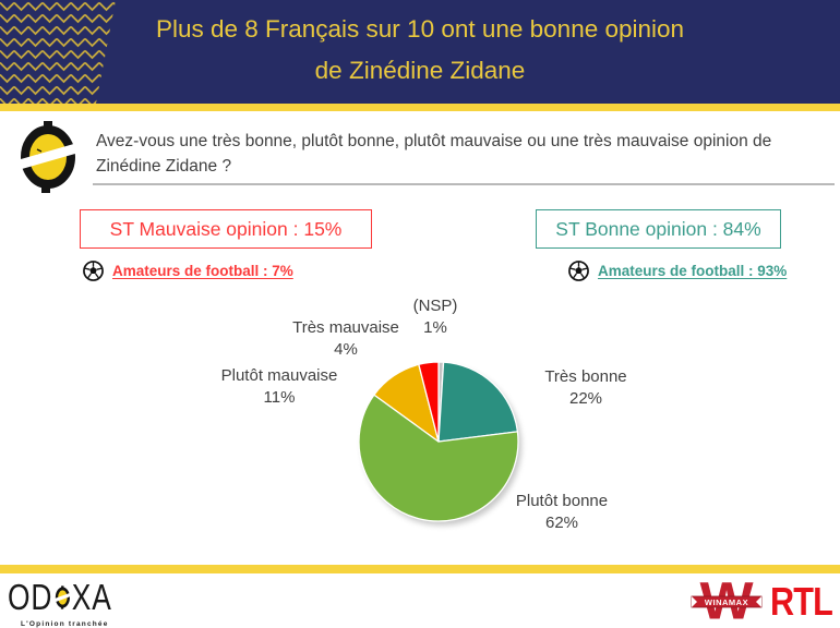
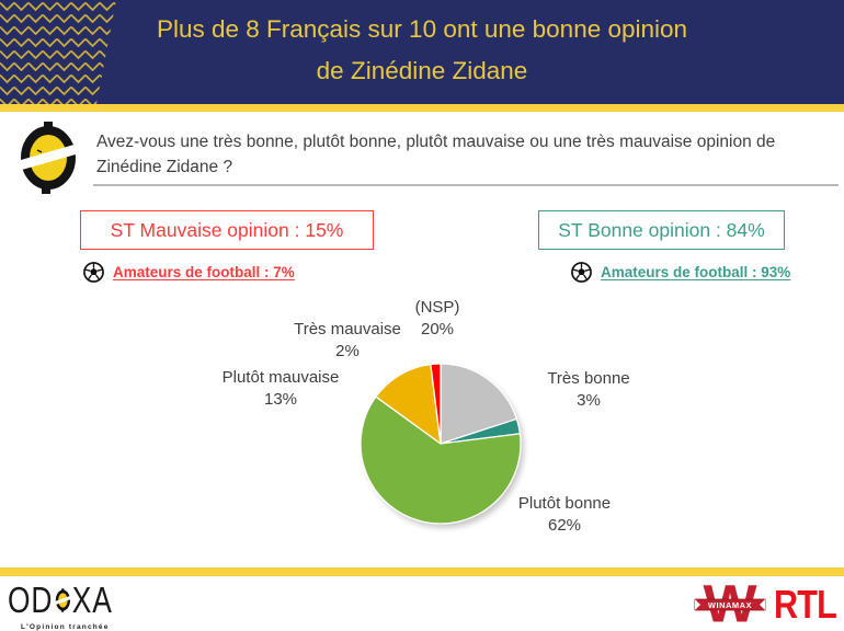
(NSP): 1% -> 20%
Très bonne: 22% -> 3%
Plutôt mauvaise: 11% -> 13%
Très mauvaise: 4% -> 2%
